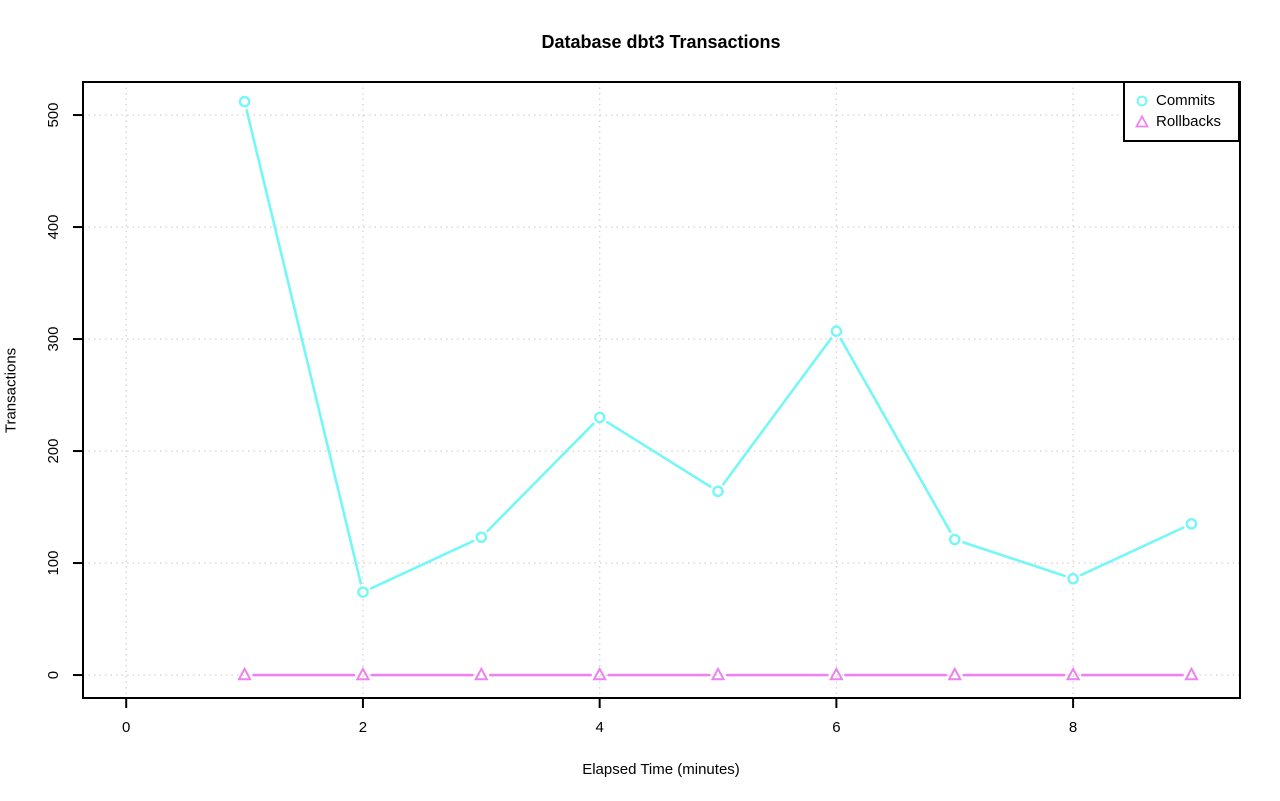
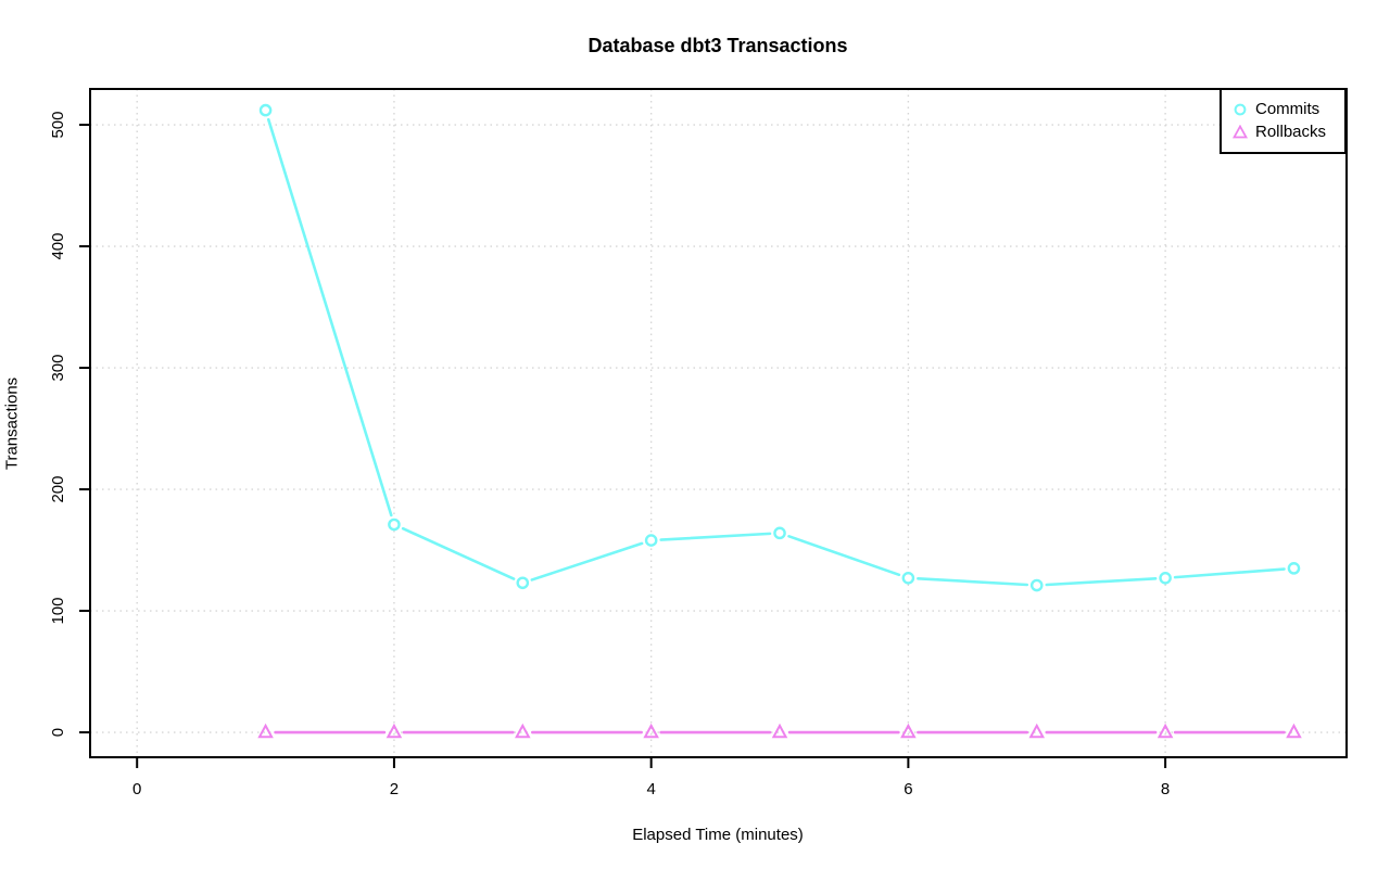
Commits/2: 74 -> 171
Commits/4: 230 -> 158
Commits/6: 307 -> 127
Commits/8: 86 -> 127
